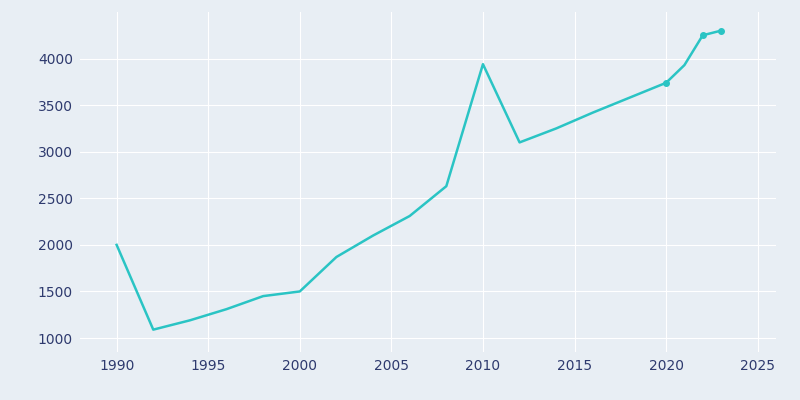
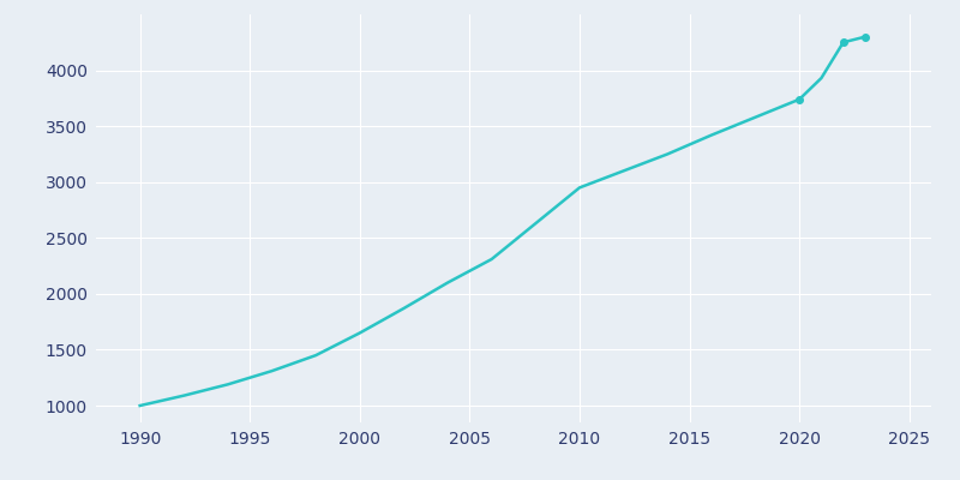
1990: 2000 -> 1000
2000: 1500 -> 1650
2010: 3940 -> 2950
